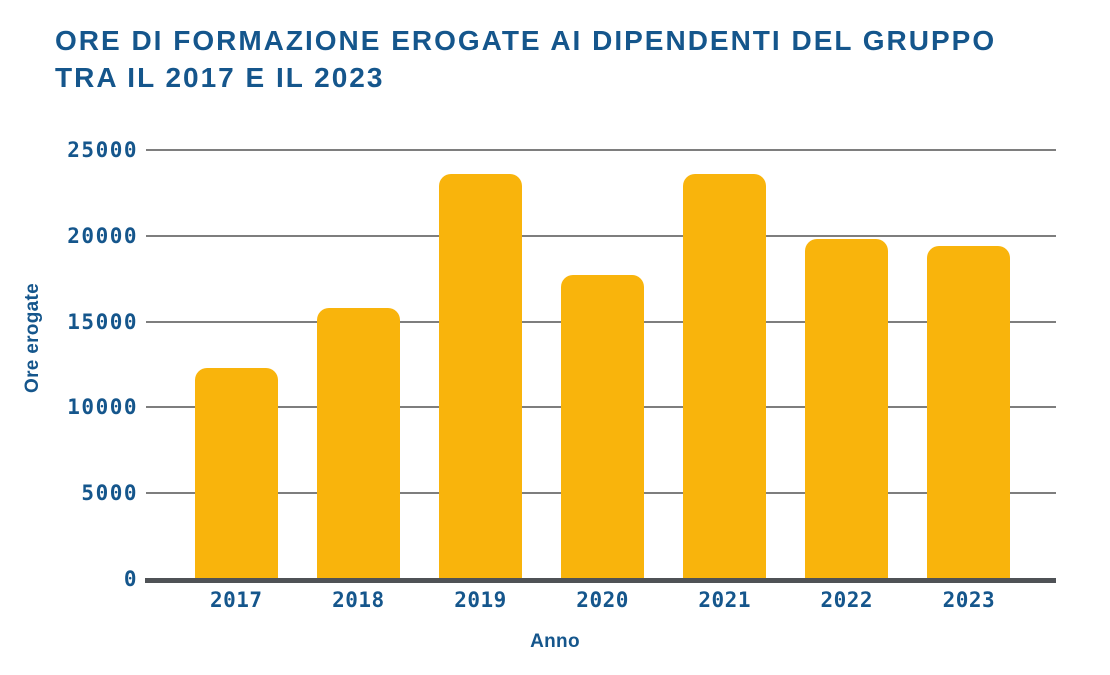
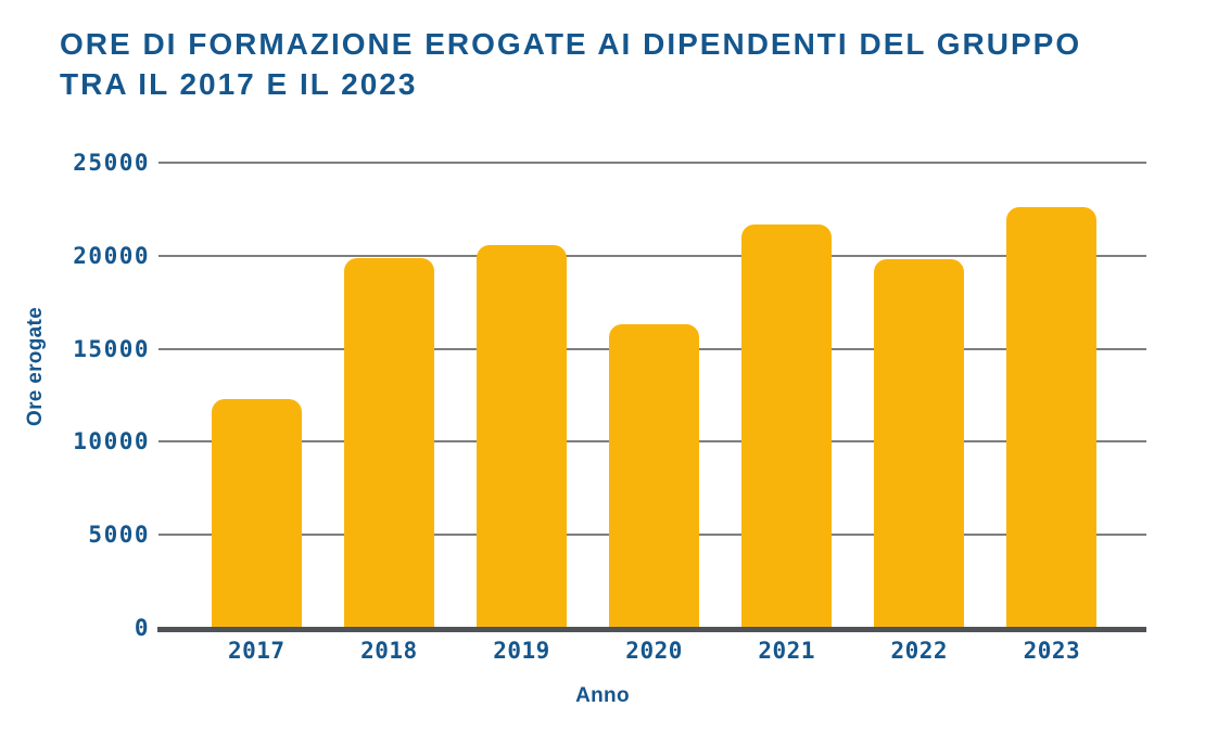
2018: 15800 -> 19900
2019: 23600 -> 20600
2020: 17700 -> 16300
2021: 23600 -> 21700
2023: 19400 -> 22600
